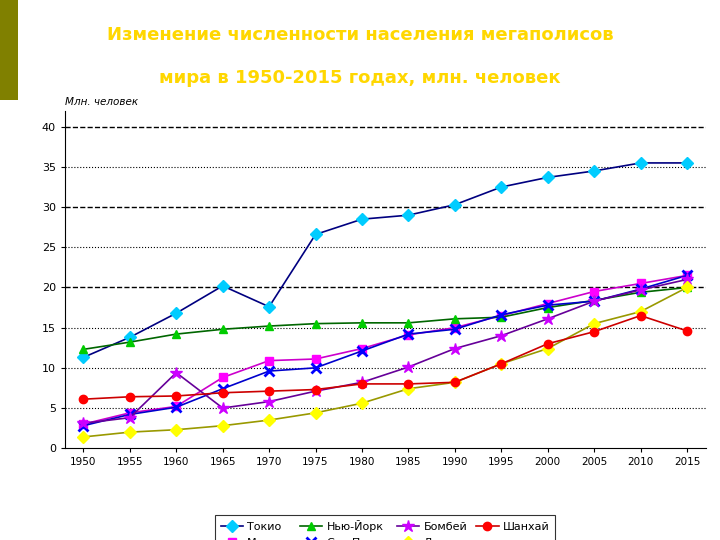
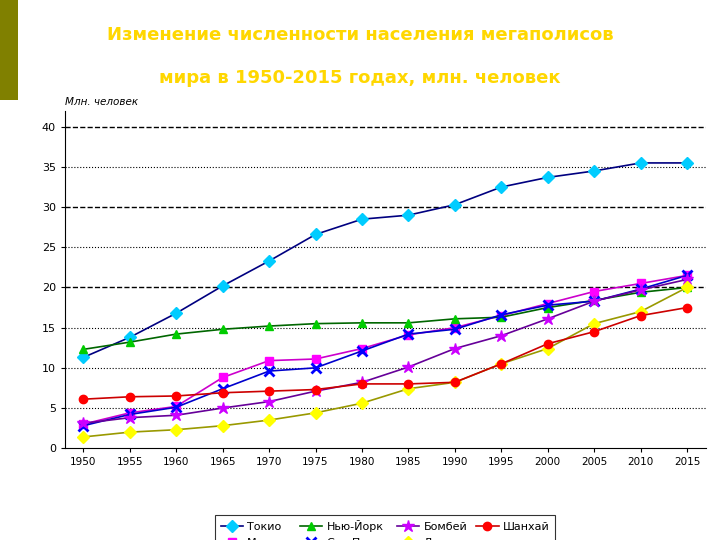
Бомбей/1960: 9.4 -> 4.1
Токио/1970: 17.6 -> 23.3
Шанхай/2015: 14.6 -> 17.5
